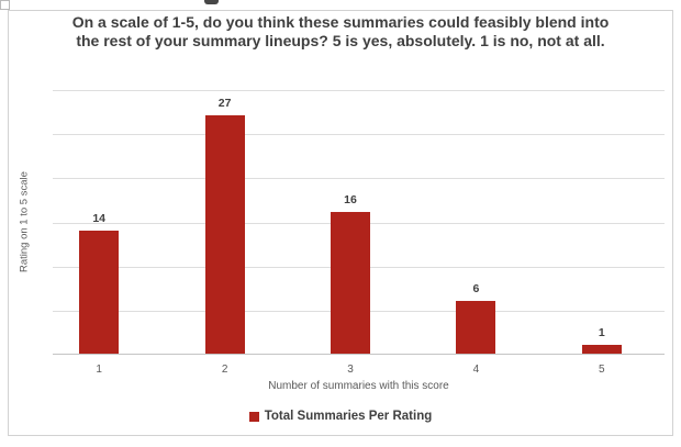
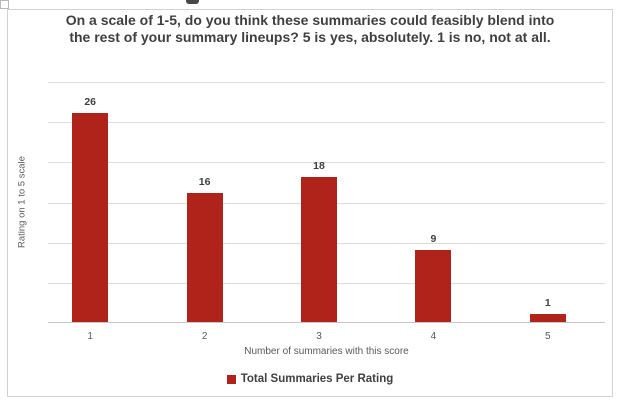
1: 14 -> 26
2: 27 -> 16
3: 16 -> 18
4: 6 -> 9
